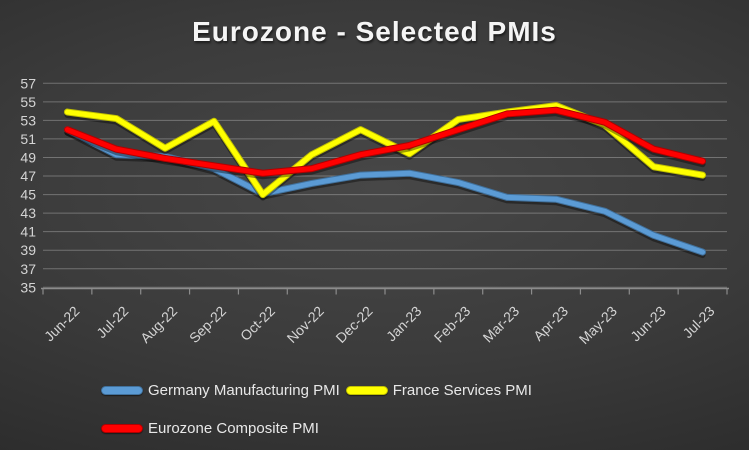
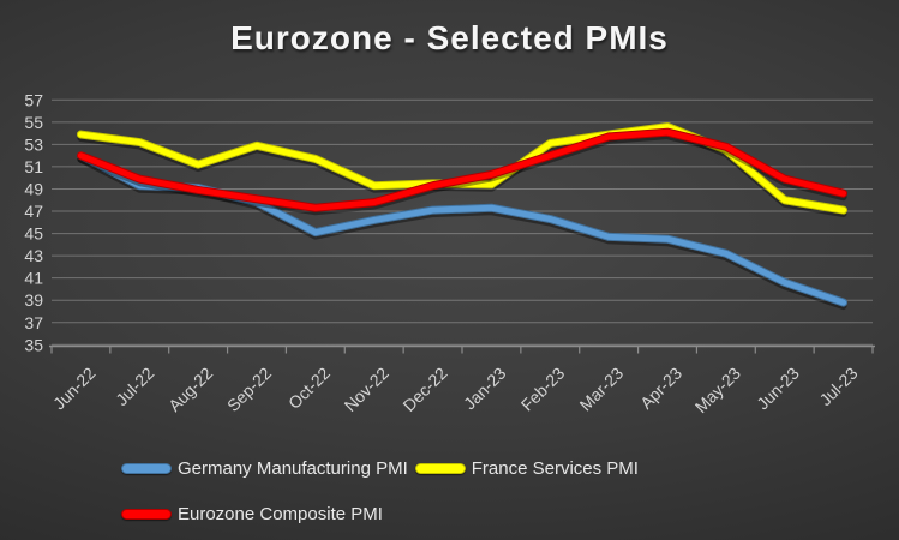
France Services PMI/Aug-22: 50 -> 51
France Services PMI/Oct-22: 45 -> 52
France Services PMI/Dec-22: 52 -> 50
